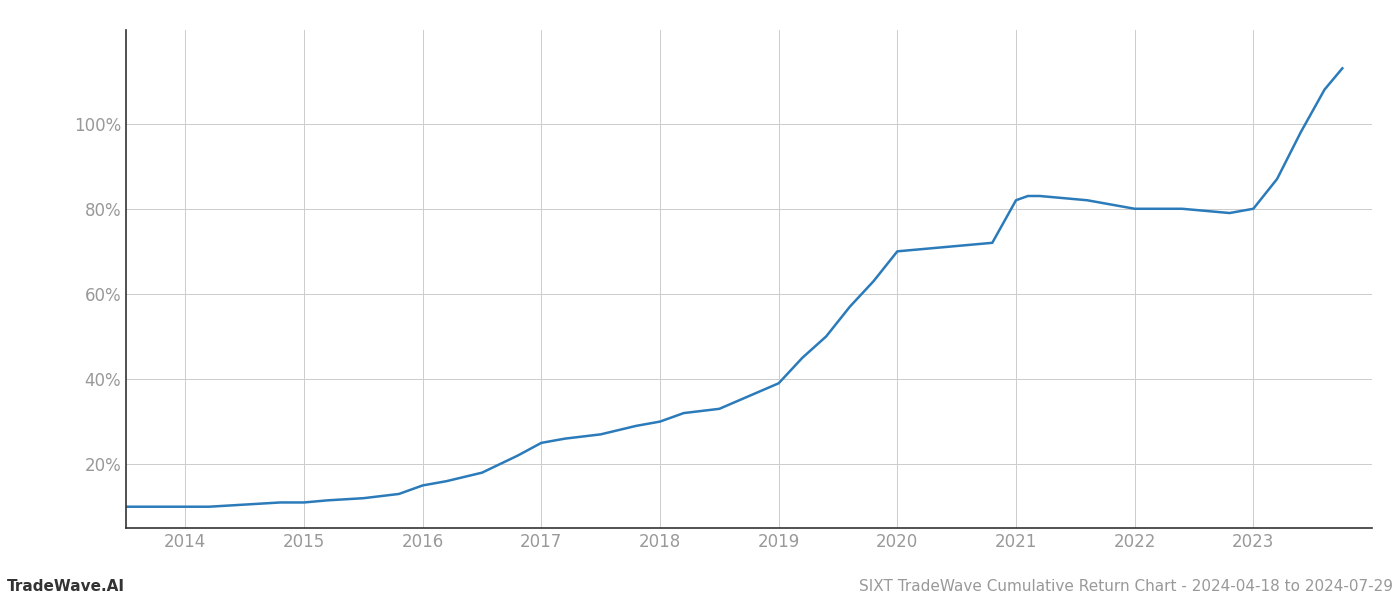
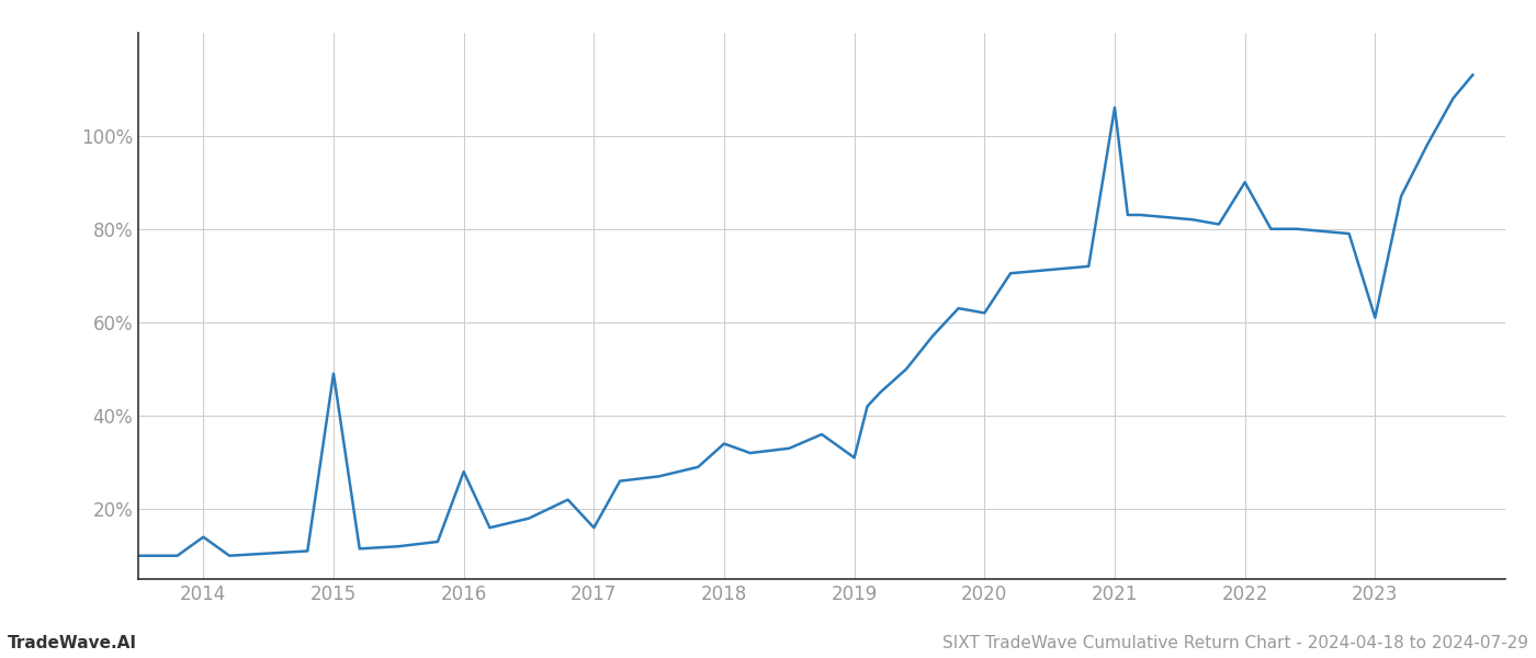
2014: 10.0% -> 14.0%
2015: 11.0% -> 49.0%
2016: 15.0% -> 28.0%
2017: 25.0% -> 16.0%
2018: 30.0% -> 34.0%
2019: 39.0% -> 31.0%
2020: 70.0% -> 62.0%
2021: 82.0% -> 106.0%
2022: 80.0% -> 90.0%
2023: 80.0% -> 61.0%
